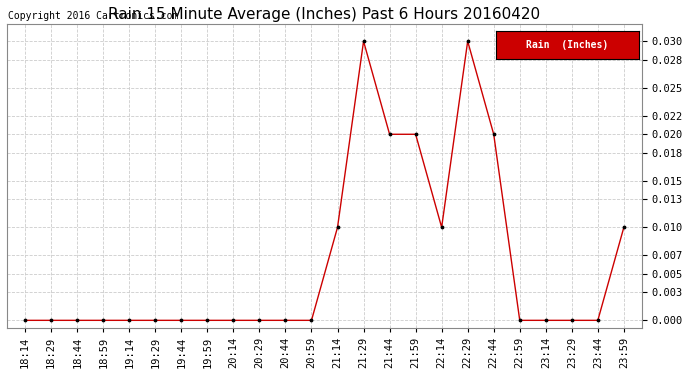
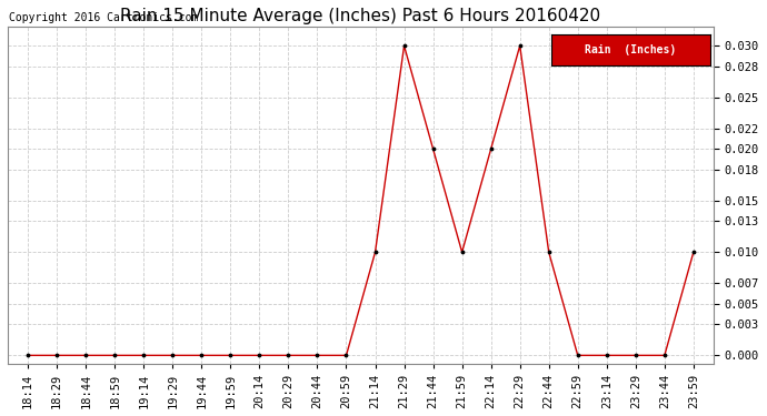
21:59: 0.02 -> 0.01
22:14: 0.01 -> 0.02
22:44: 0.02 -> 0.01
